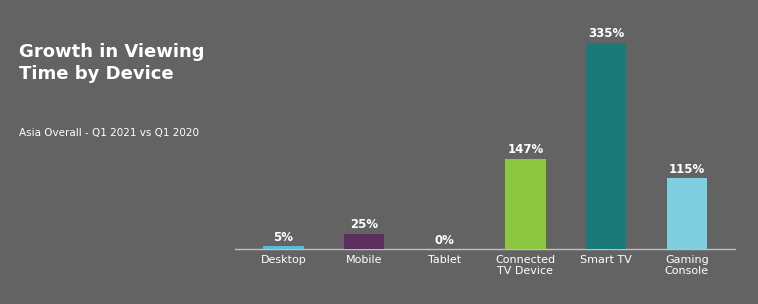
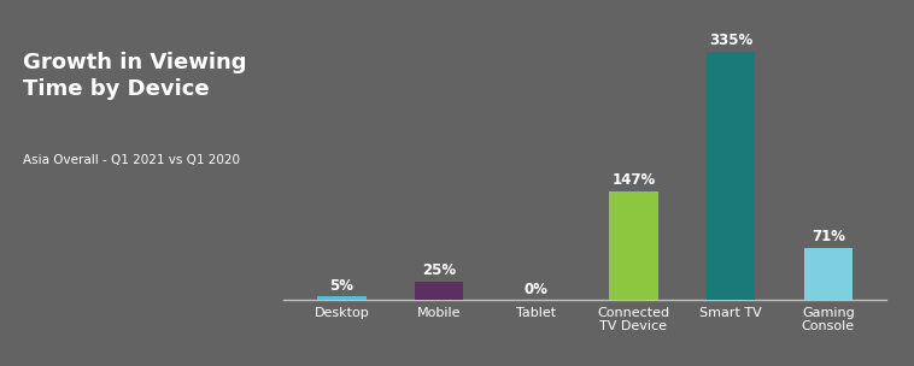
Gaming Console: 115% -> 71%
